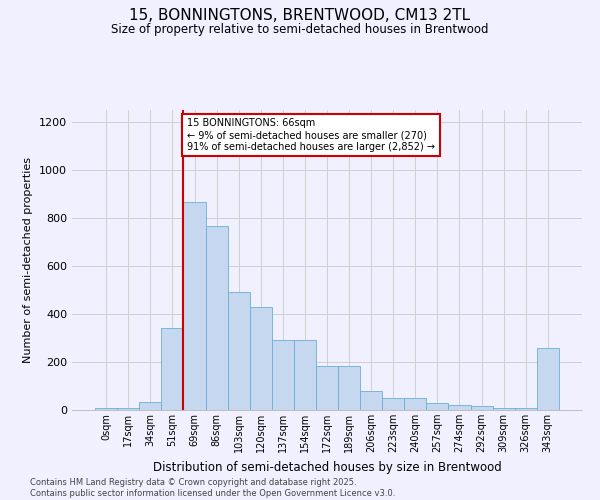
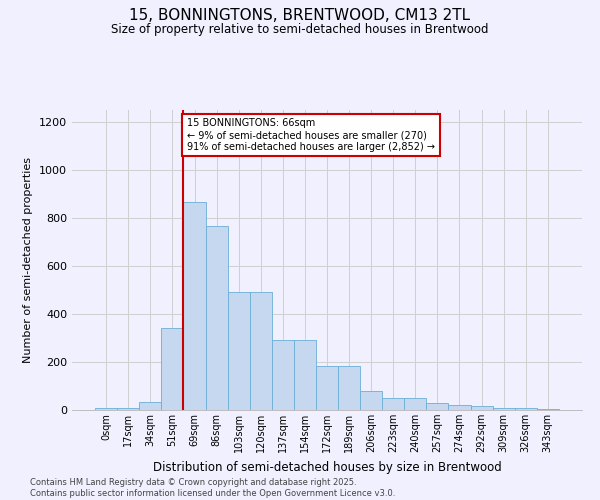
120sqm: 430 -> 490
343sqm: 260 -> 5
